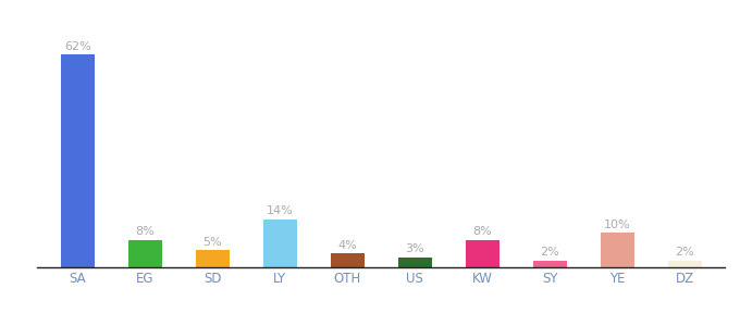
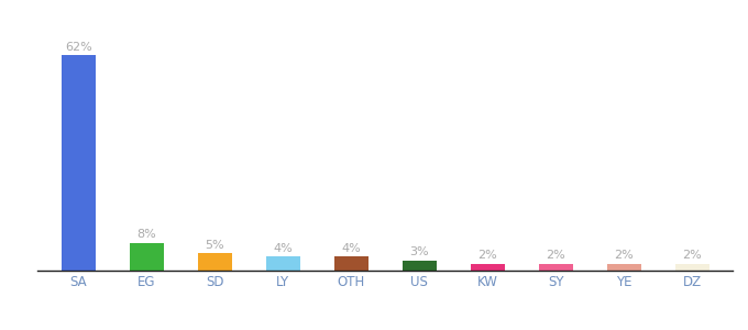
LY: 14% -> 4%
KW: 8% -> 2%
YE: 10% -> 2%
